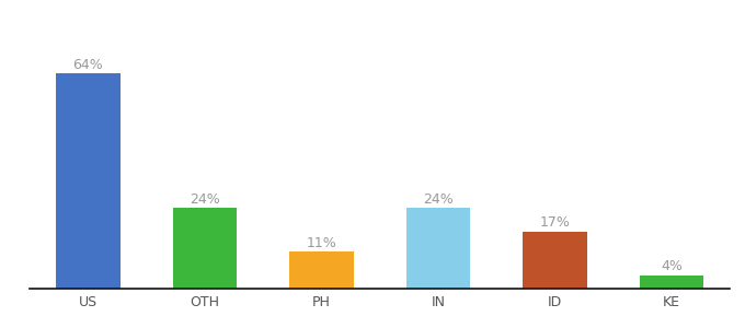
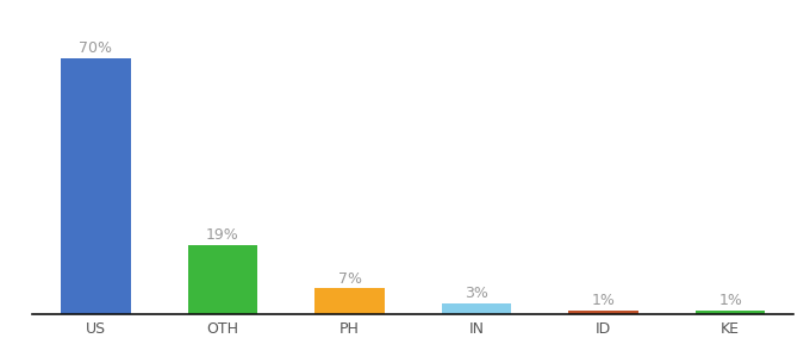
US: 64% -> 70%
OTH: 24% -> 19%
PH: 11% -> 7%
IN: 24% -> 3%
ID: 17% -> 1%
KE: 4% -> 1%
